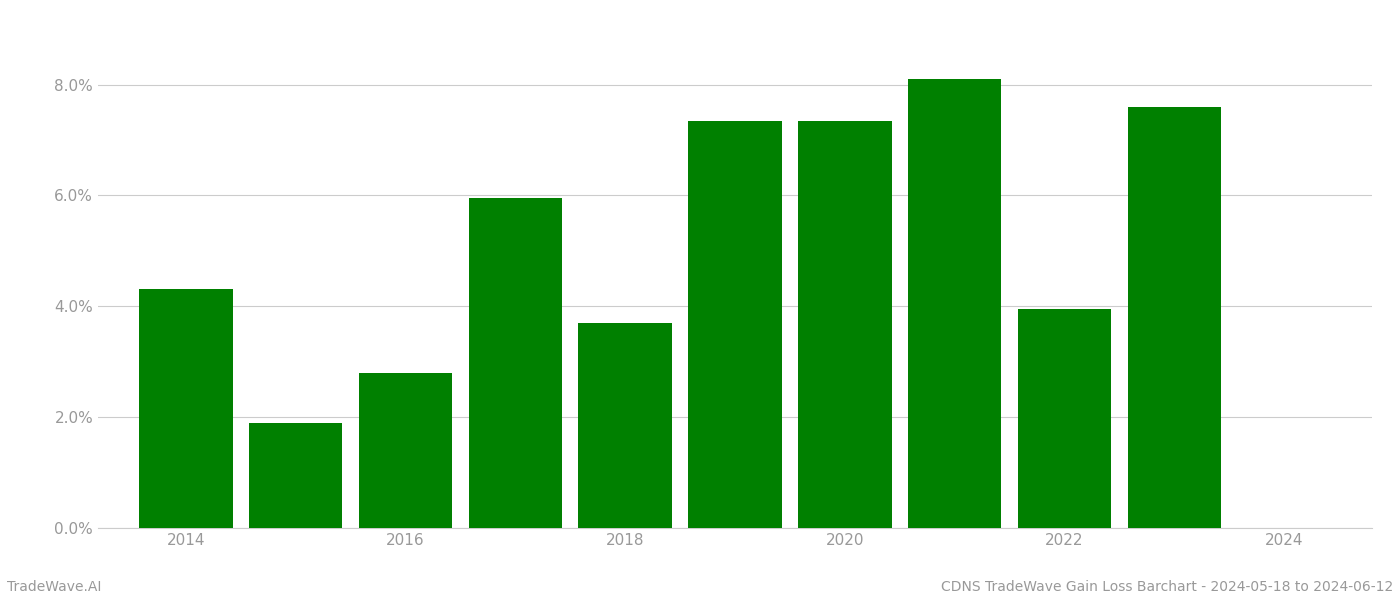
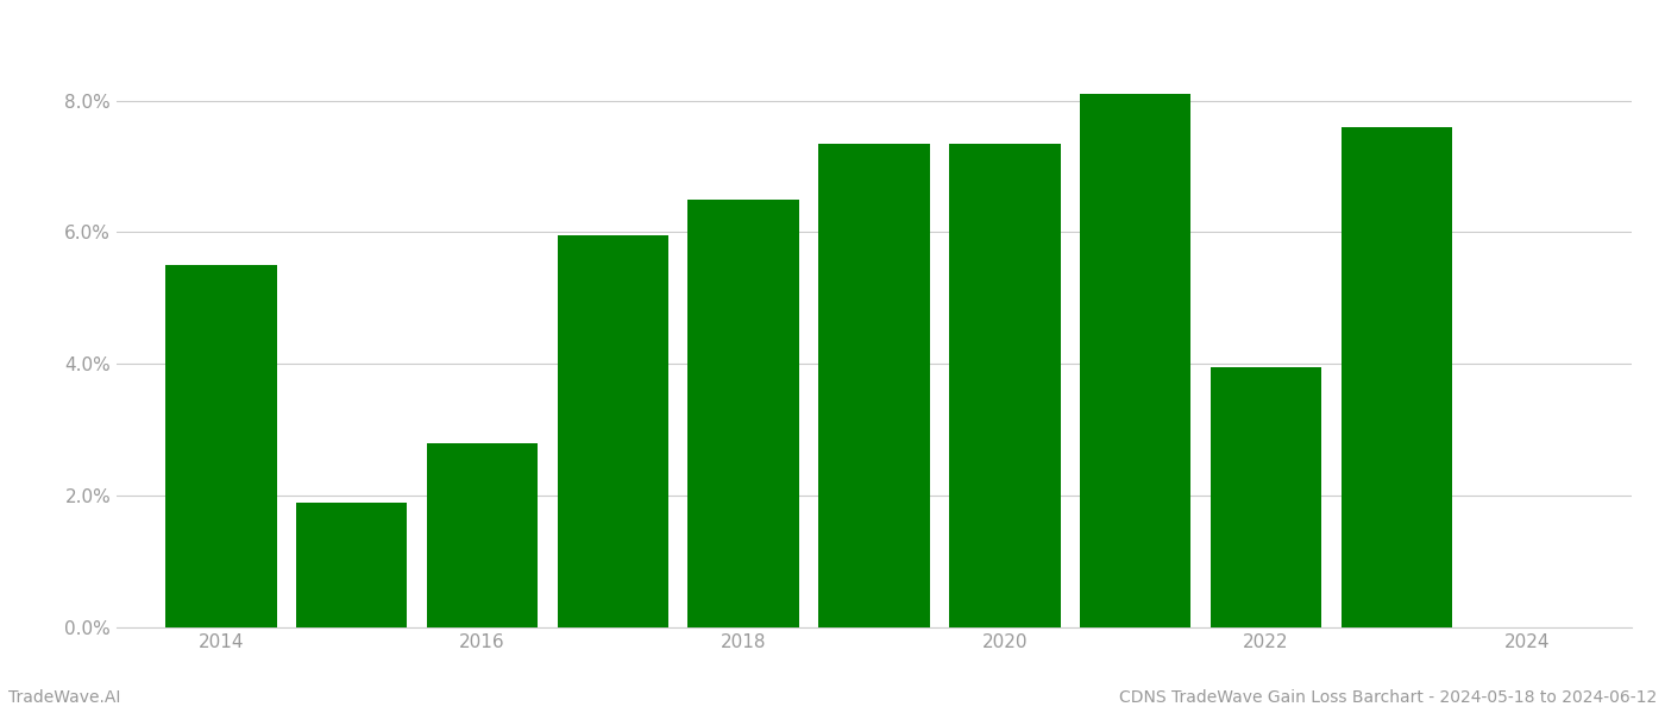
2014: 4.32% -> 5.50%
2018: 3.70% -> 6.50%
